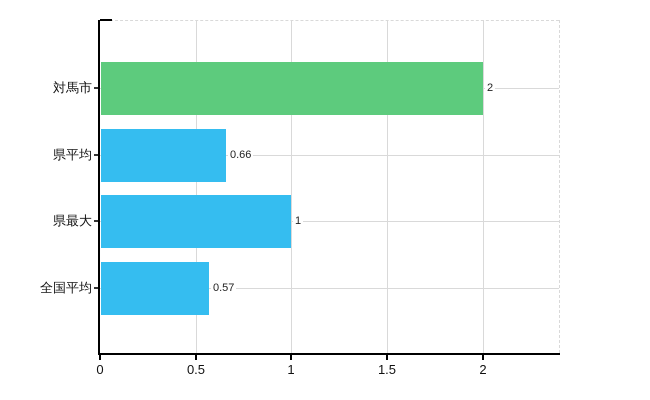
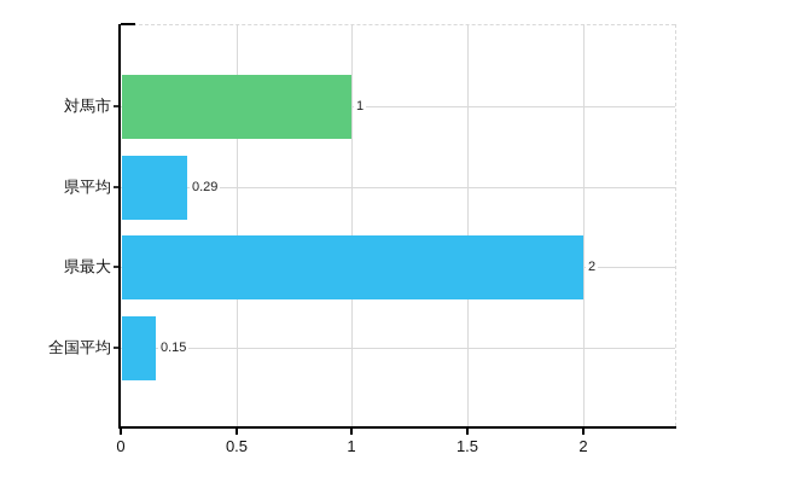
対馬市: 2 -> 1
県平均: 0.66 -> 0.29
県最大: 1 -> 2
全国平均: 0.57 -> 0.15
